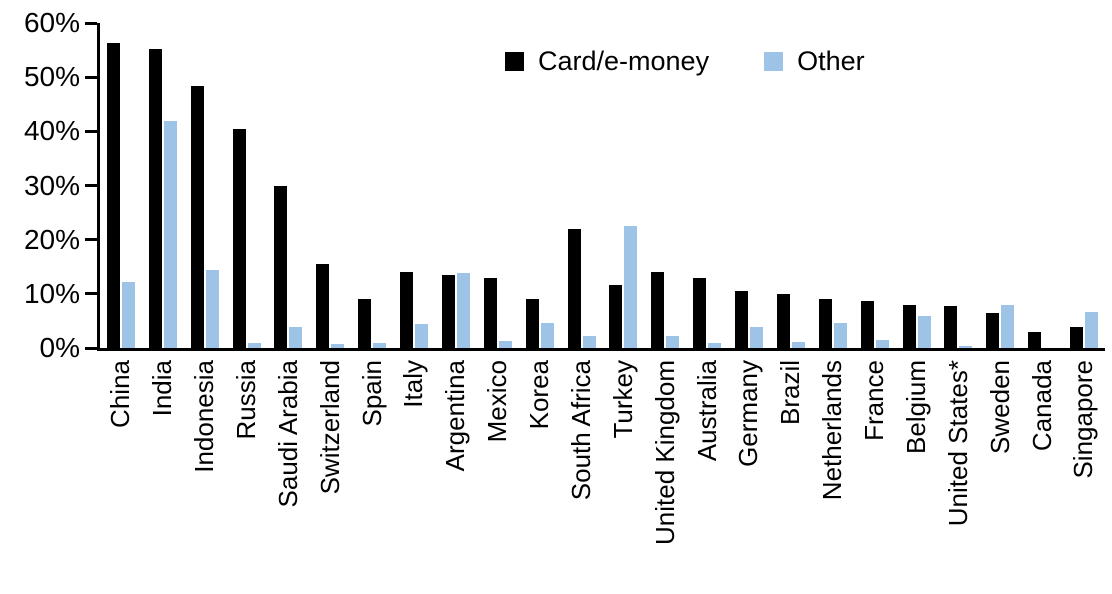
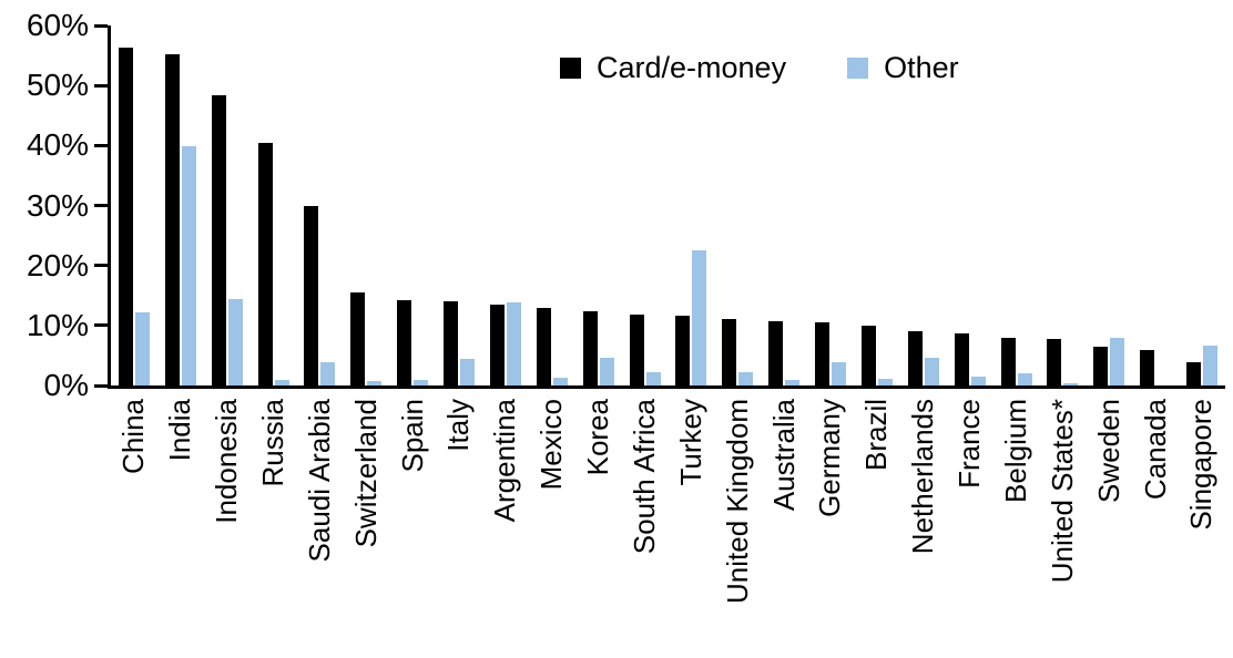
Other/India: 42% -> 40%
Card/e-money/Spain: 9% -> 14%
Card/e-money/Korea: 9% -> 12%
Card/e-money/South Africa: 22% -> 12%
Card/e-money/United Kingdom: 14% -> 11%
Card/e-money/Australia: 13% -> 11%
Other/Belgium: 6% -> 2%
Card/e-money/Canada: 3% -> 6%
